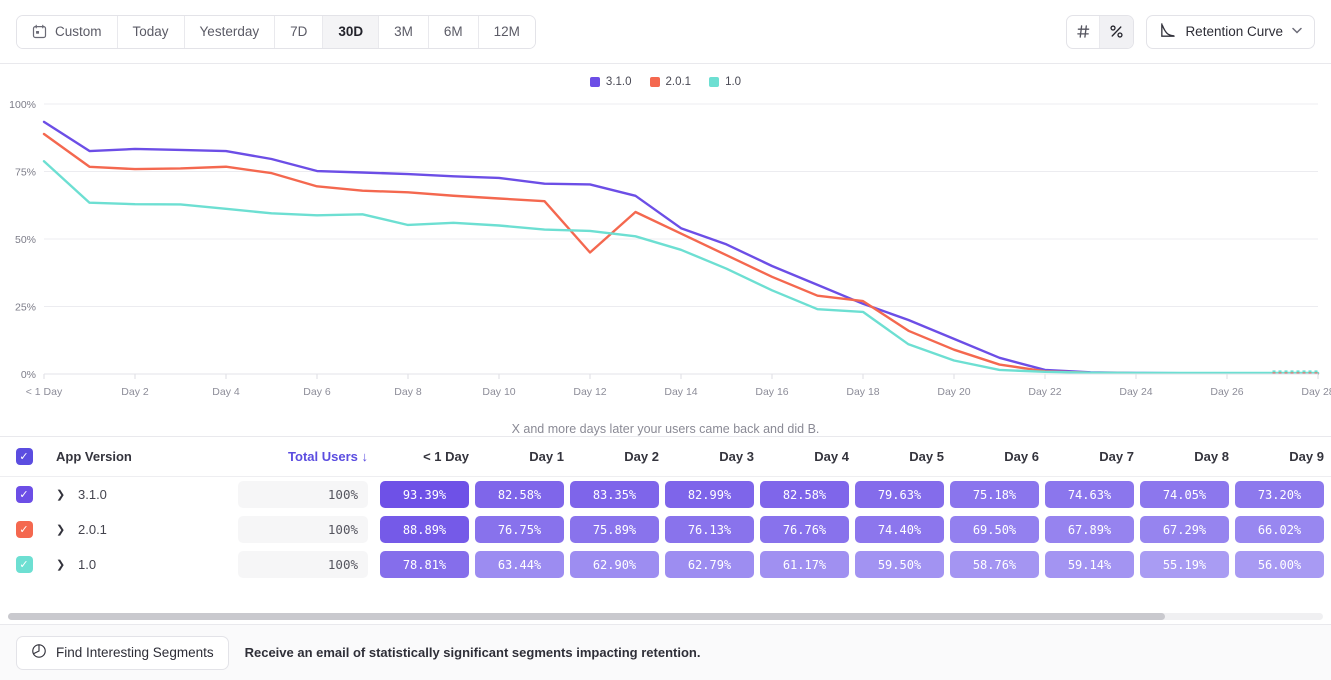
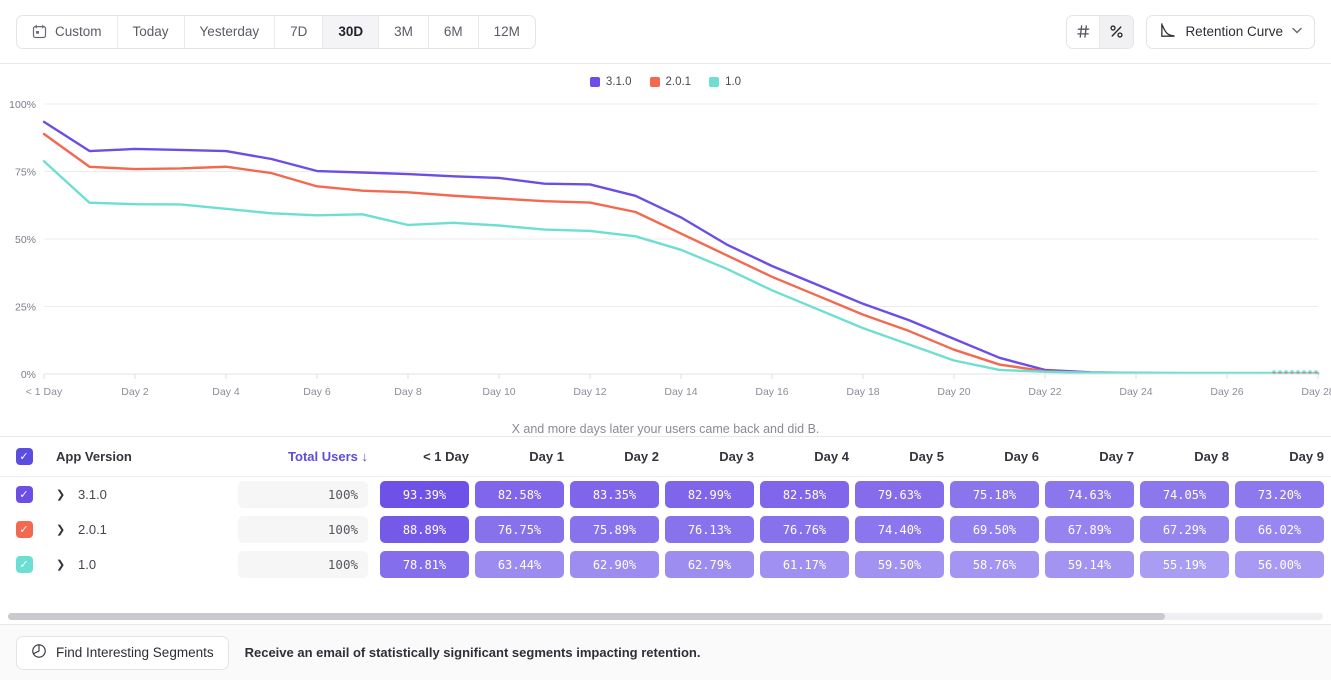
2.0.1/Day 12: 45% -> 64%
3.1.0/Day 14: 54% -> 58%
2.0.1/Day 18: 27% -> 22%
1.0/Day 18: 23% -> 17%
